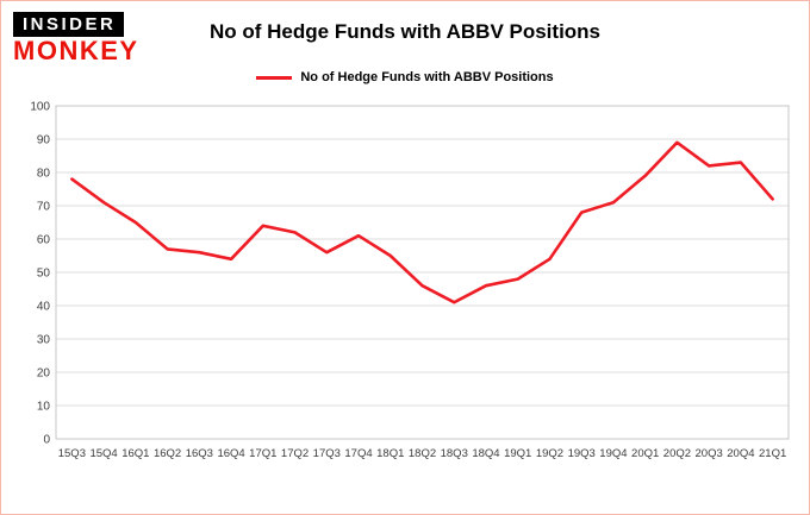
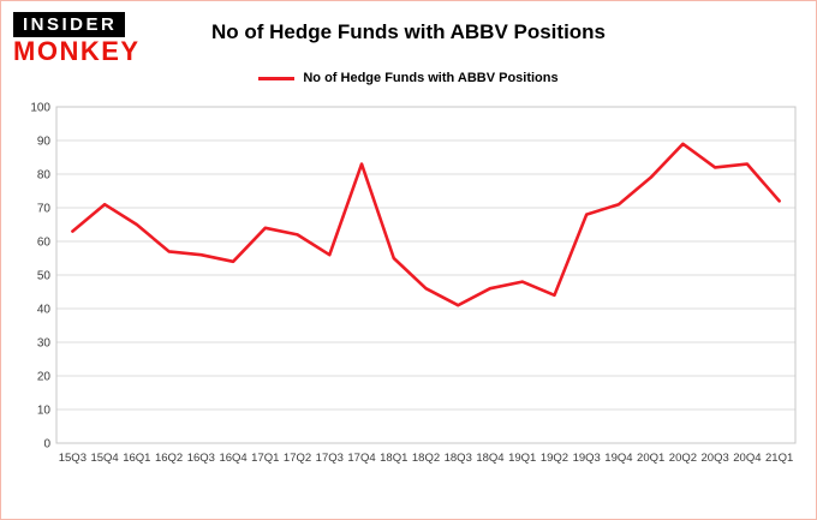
15Q3: 78 -> 63
17Q4: 61 -> 83
19Q2: 54 -> 44
